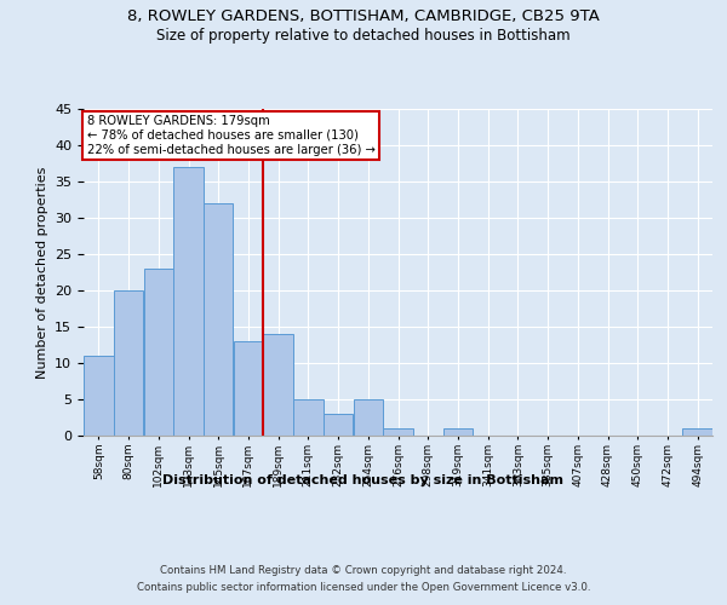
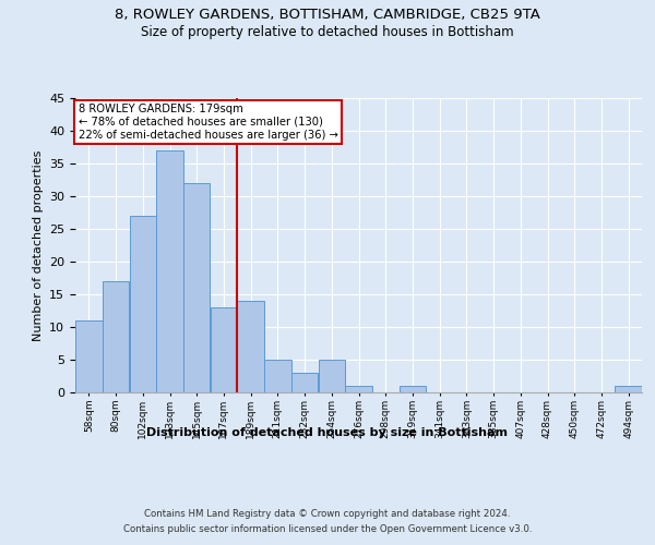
80sqm: 20 -> 17
102sqm: 23 -> 27
